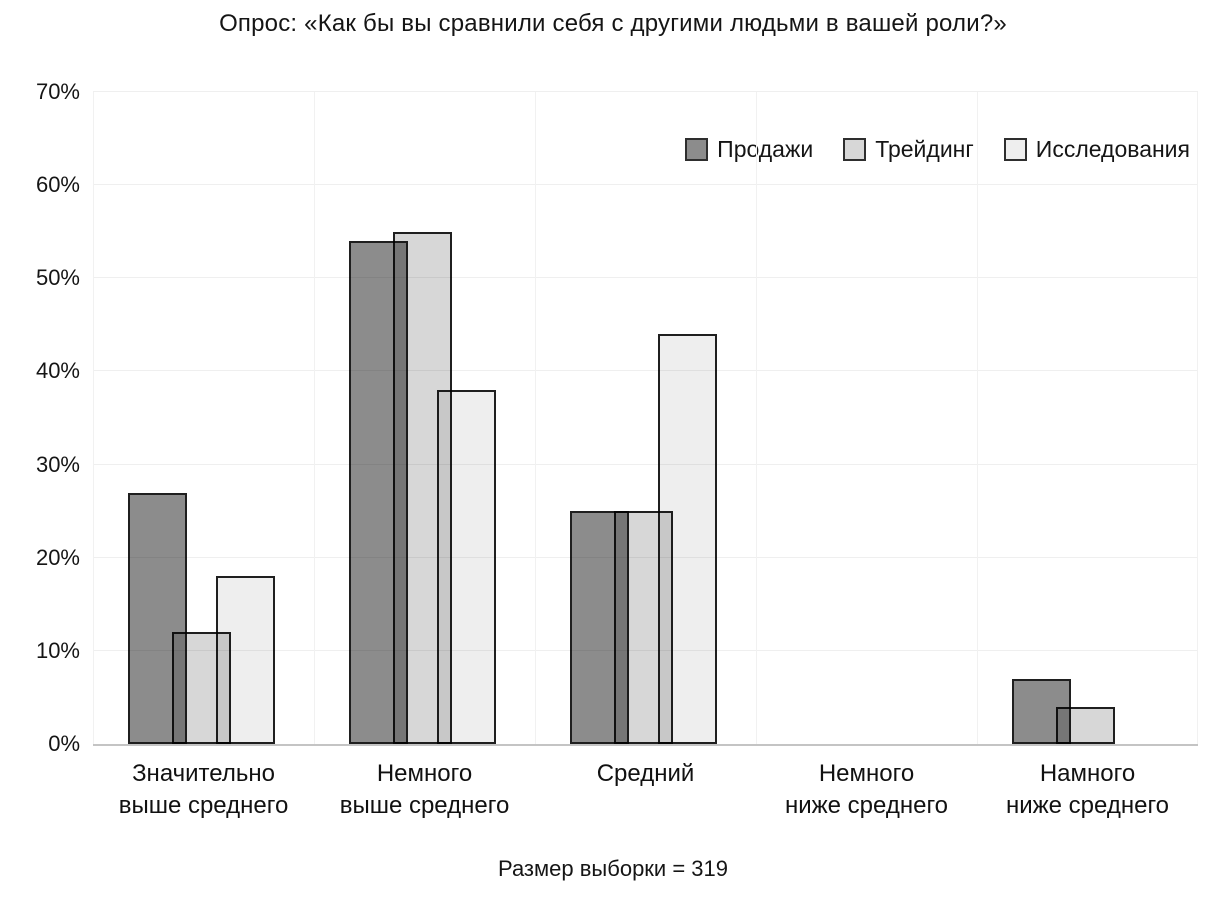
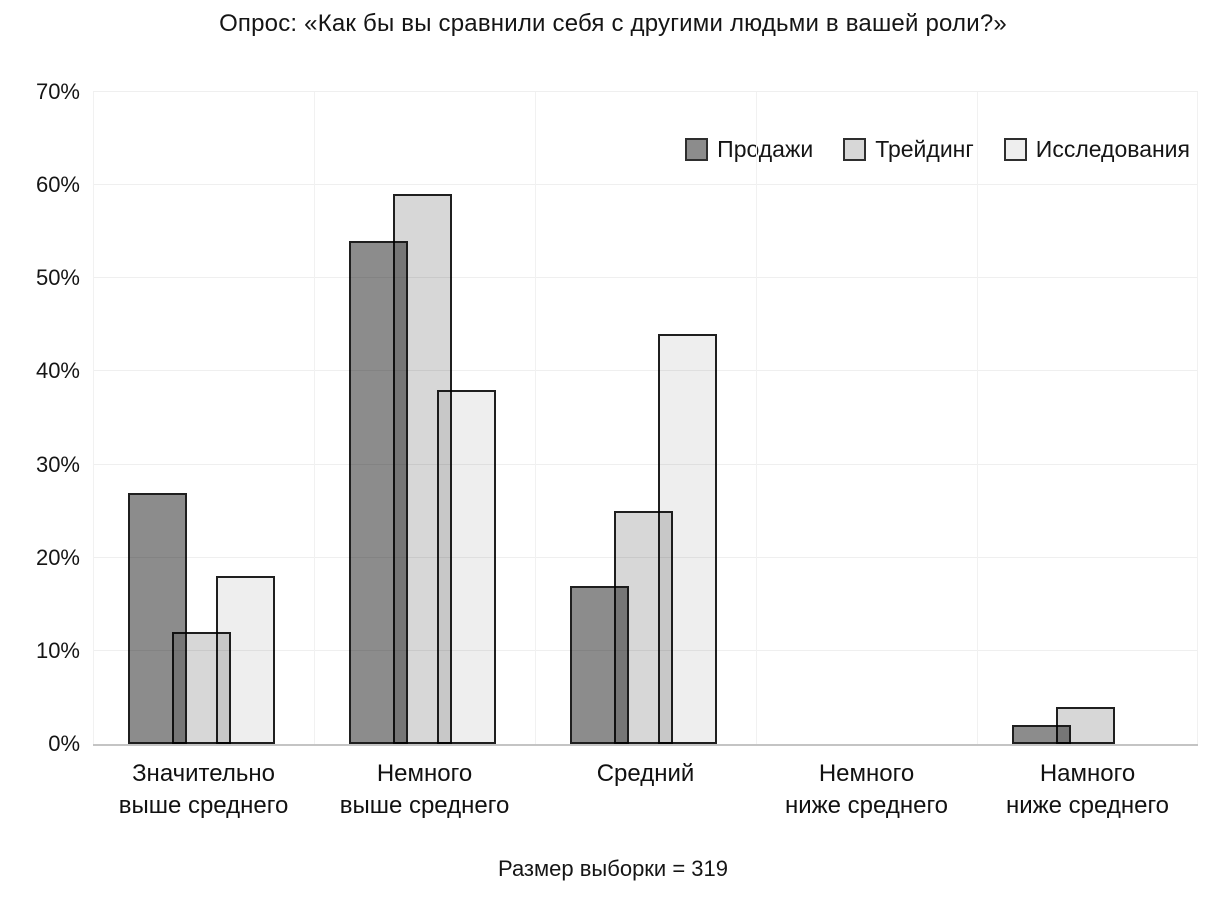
Трейдинг/Немного выше среднего: 55% -> 59%
Продажи/Средний: 25% -> 17%
Продажи/Намного ниже среднего: 7% -> 2%
